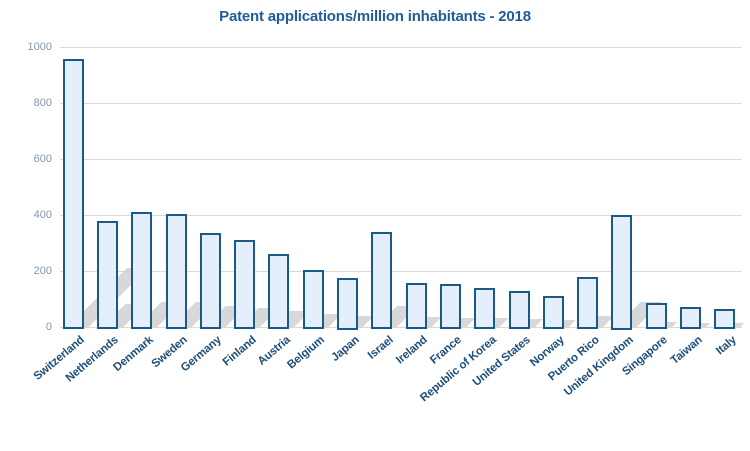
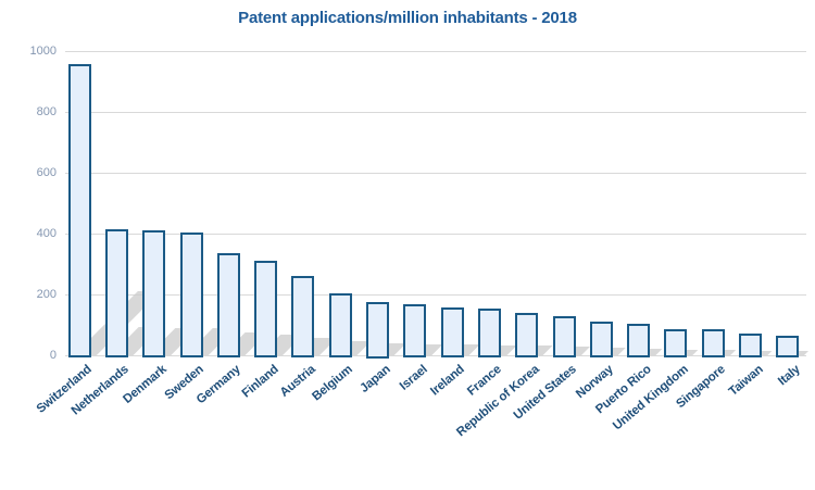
Netherlands: 380 -> 420
Israel: 340 -> 170
Puerto Rico: 180 -> 100
United Kingdom: 400 -> 90
